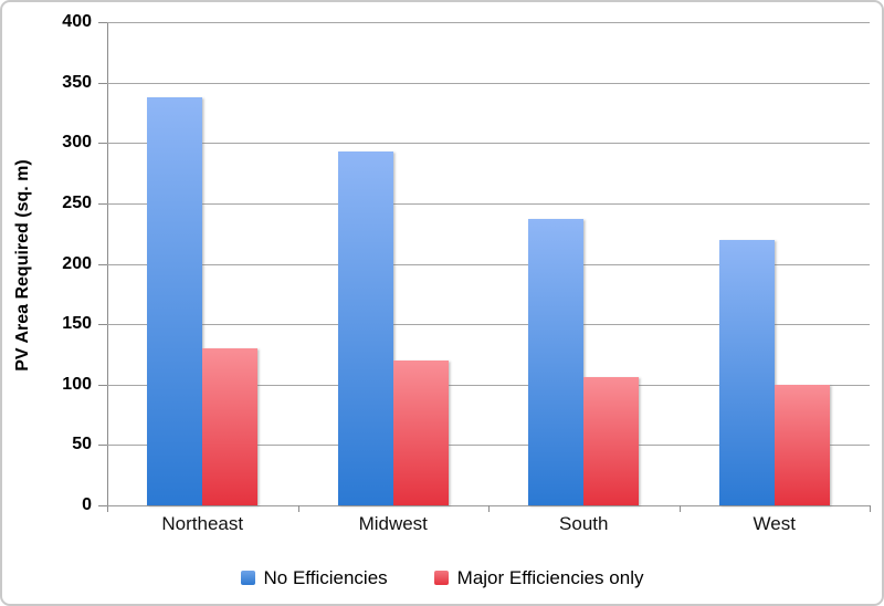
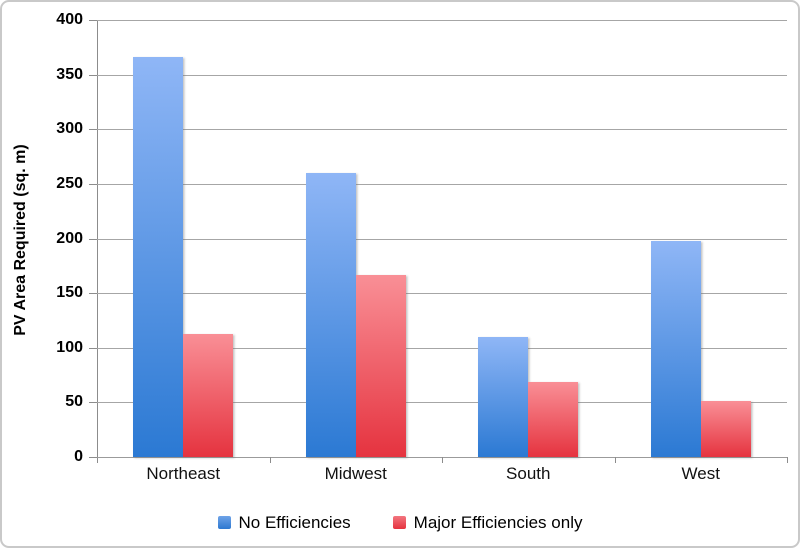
No Efficiencies/Northeast: 338 -> 366
Major Efficiencies only/Northeast: 130 -> 113
No Efficiencies/Midwest: 293 -> 260
Major Efficiencies only/Midwest: 120 -> 167
No Efficiencies/South: 237 -> 110
Major Efficiencies only/South: 106 -> 69
No Efficiencies/West: 220 -> 198
Major Efficiencies only/West: 100 -> 51
